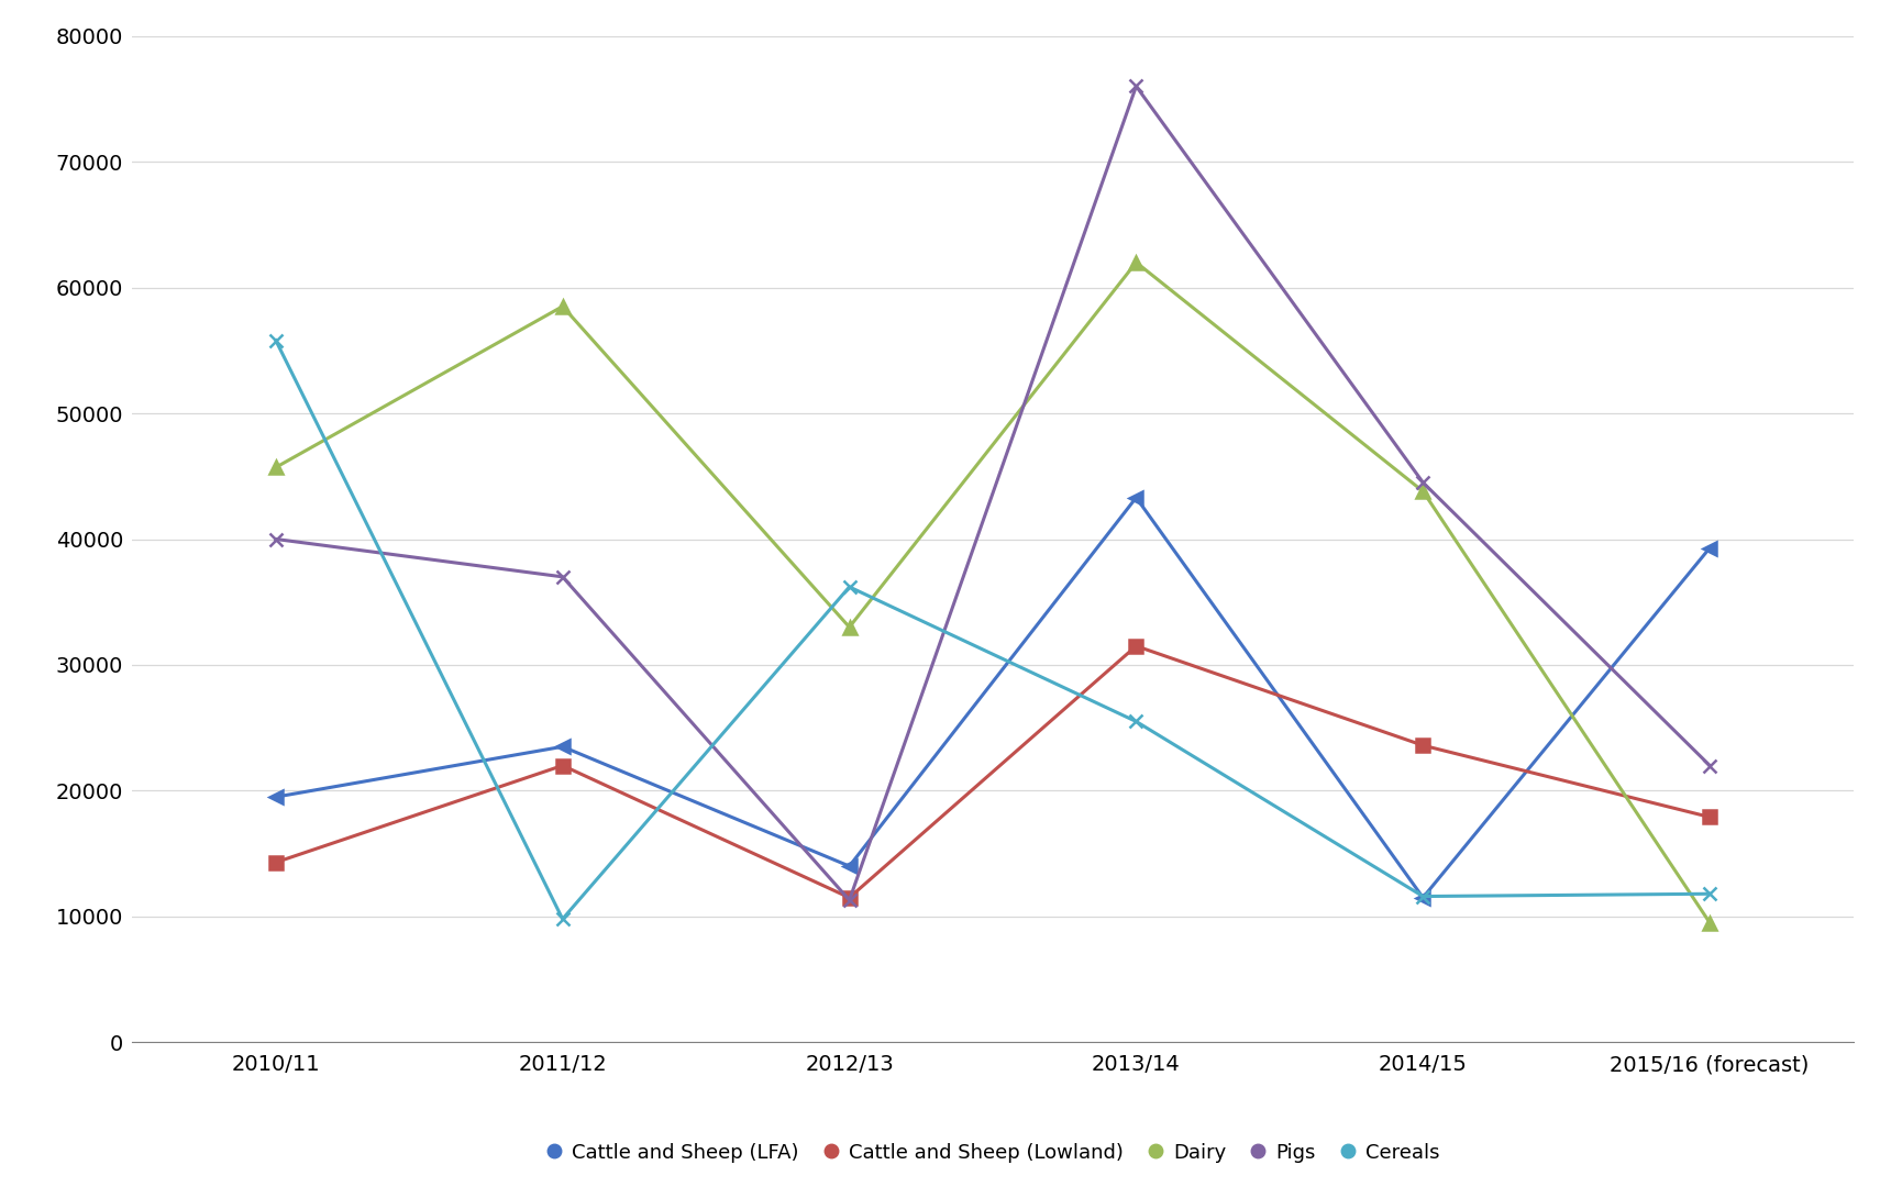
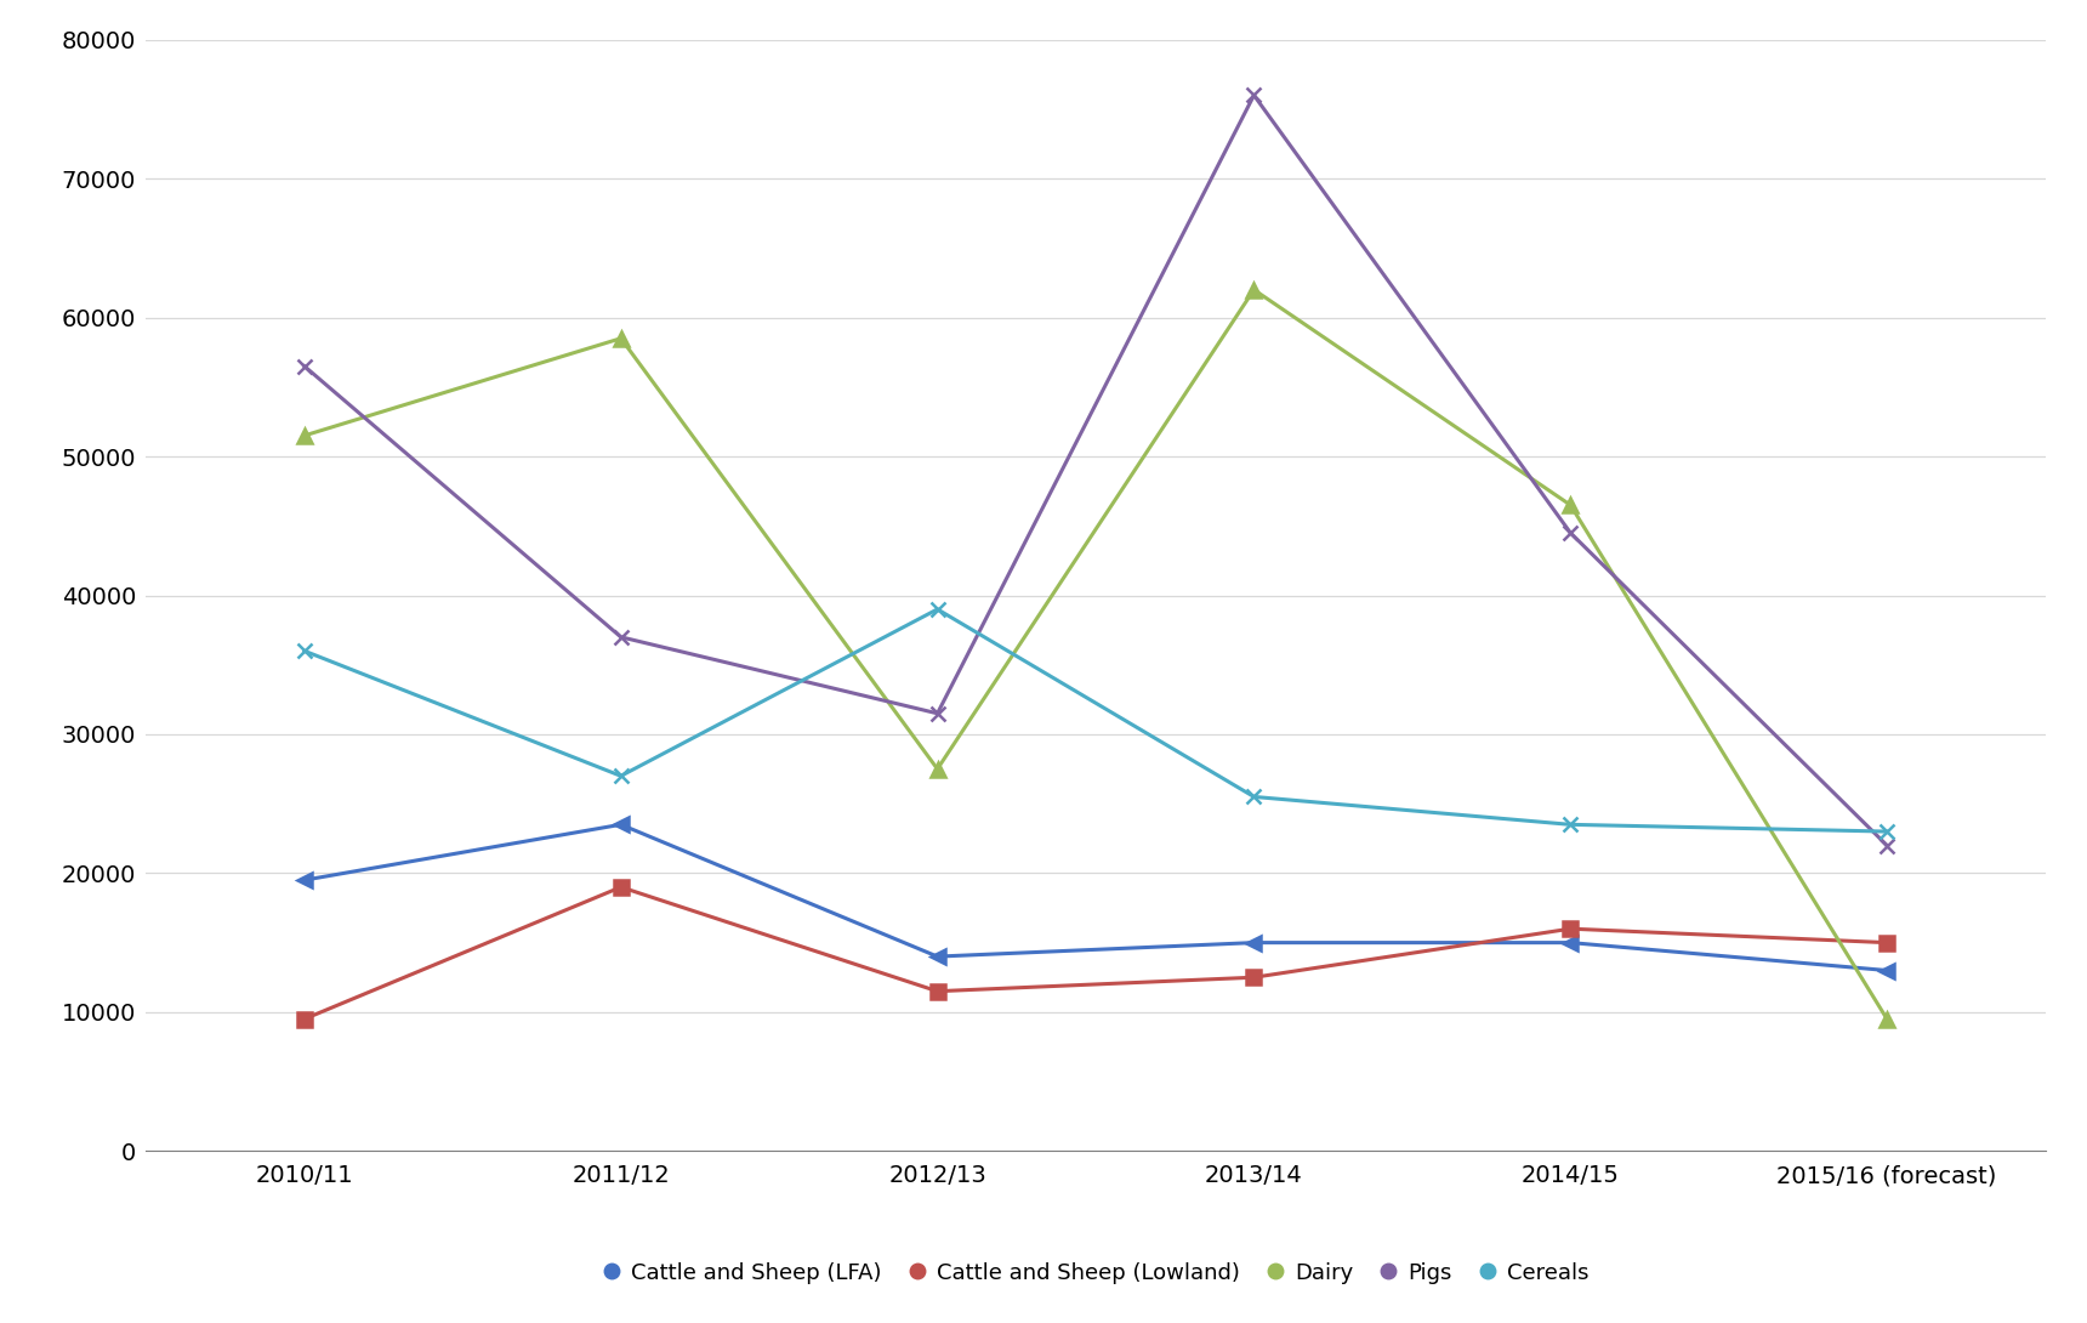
Cattle and Sheep (Lowland)/2010/11: 14300 -> 9500
Dairy/2010/11: 45700 -> 51500
Pigs/2010/11: 40000 -> 56500
Cereals/2010/11: 55800 -> 36000
Cattle and Sheep (Lowland)/2011/12: 22000 -> 19000
Cereals/2011/12: 9800 -> 27000
Dairy/2012/13: 33000 -> 27500
Pigs/2012/13: 11300 -> 31500
Cereals/2012/13: 36200 -> 39000
Cattle and Sheep (LFA)/2013/14: 43300 -> 15000
Cattle and Sheep (Lowland)/2013/14: 31500 -> 12500
Cattle and Sheep (LFA)/2014/15: 11500 -> 15000
Cattle and Sheep (Lowland)/2014/15: 23600 -> 16000
Dairy/2014/15: 43800 -> 46500
Cereals/2014/15: 11600 -> 23500
Cattle and Sheep (LFA)/2015/16 (forecast): 39300 -> 13000
Cattle and Sheep (Lowland)/2015/16 (forecast): 17900 -> 15000
Cereals/2015/16 (forecast): 11800 -> 23000
